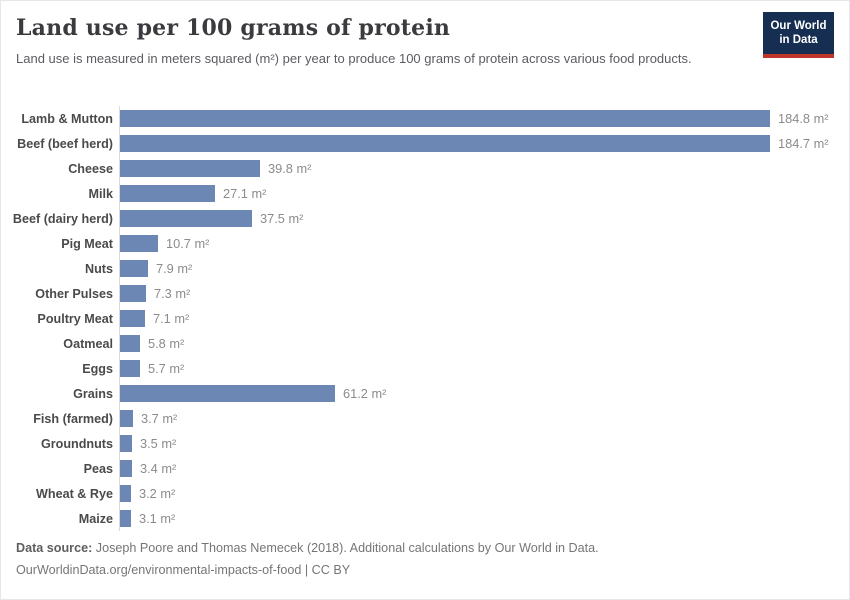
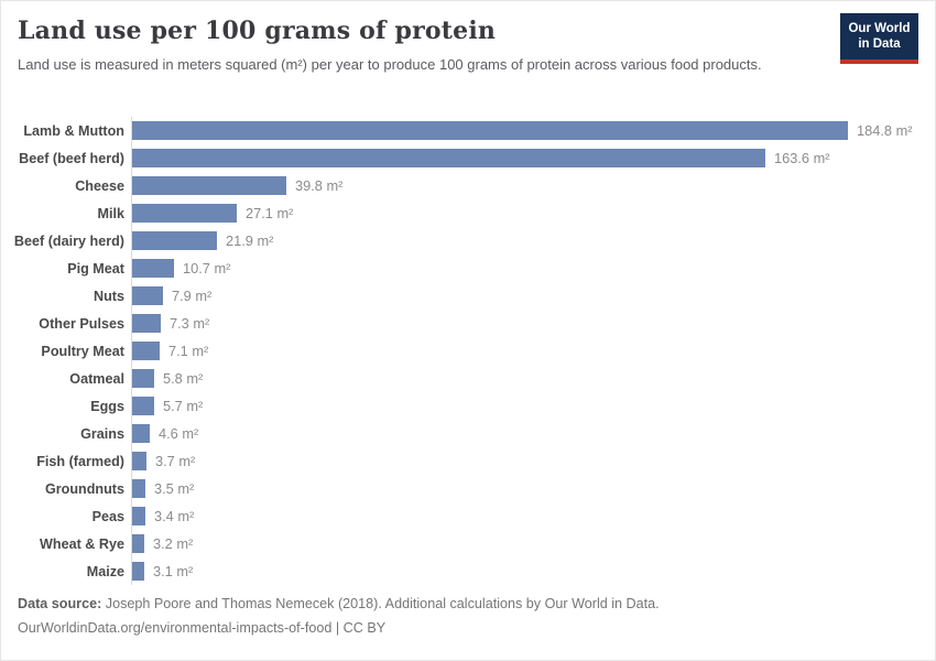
Beef (beef herd): 184.7 -> 163.6
Beef (dairy herd): 37.5 -> 21.9
Grains: 61.2 -> 4.6
